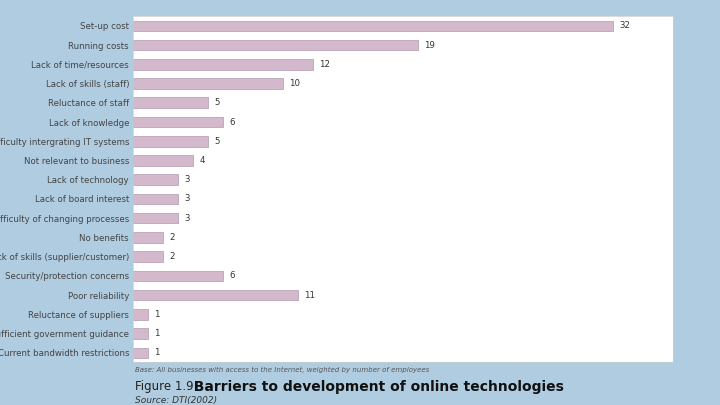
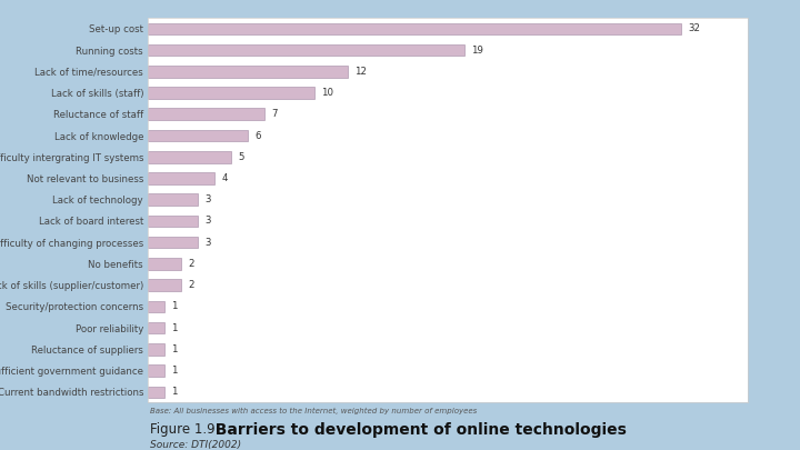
Reluctance of staff: 5 -> 7
Security/protection concerns: 6 -> 1
Poor reliability: 11 -> 1
